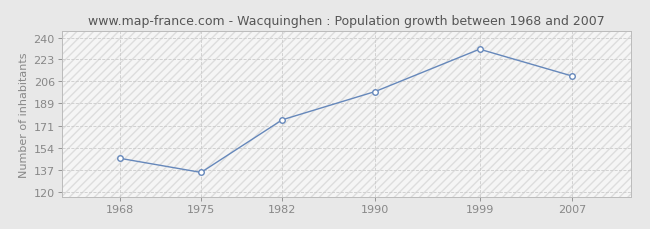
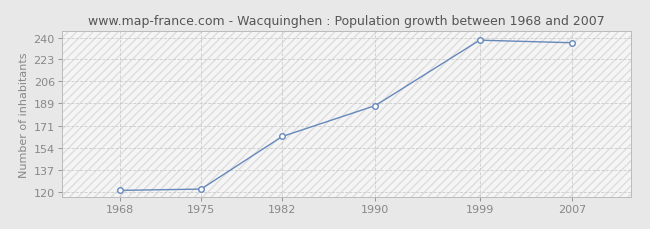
1968: 146 -> 121
1975: 135 -> 122
1982: 176 -> 163
1990: 198 -> 187
1999: 231 -> 238
2007: 210 -> 236
